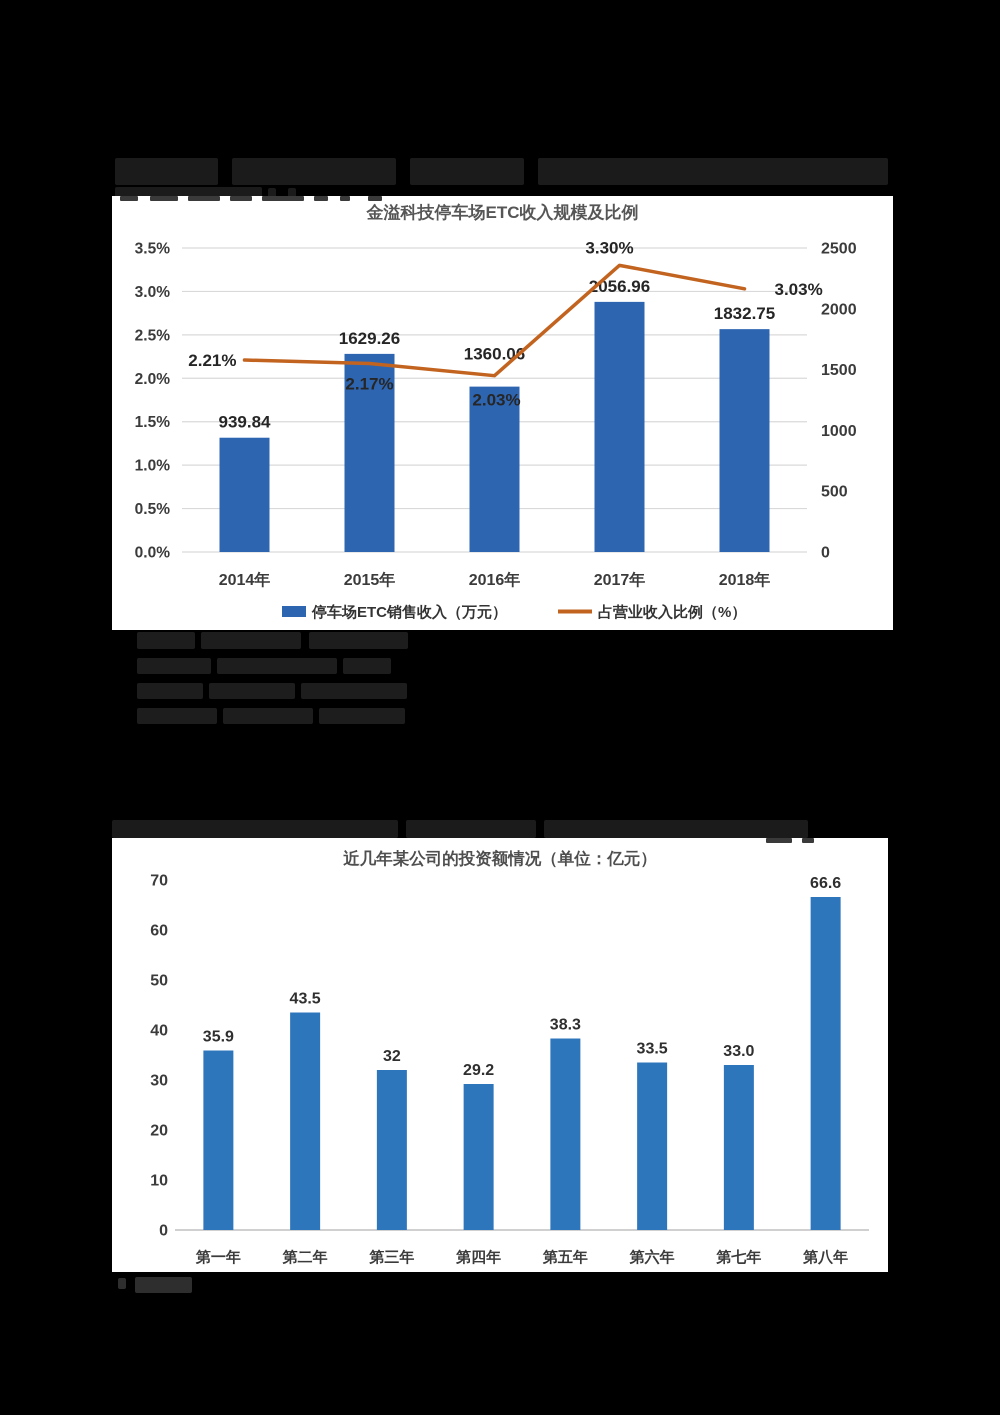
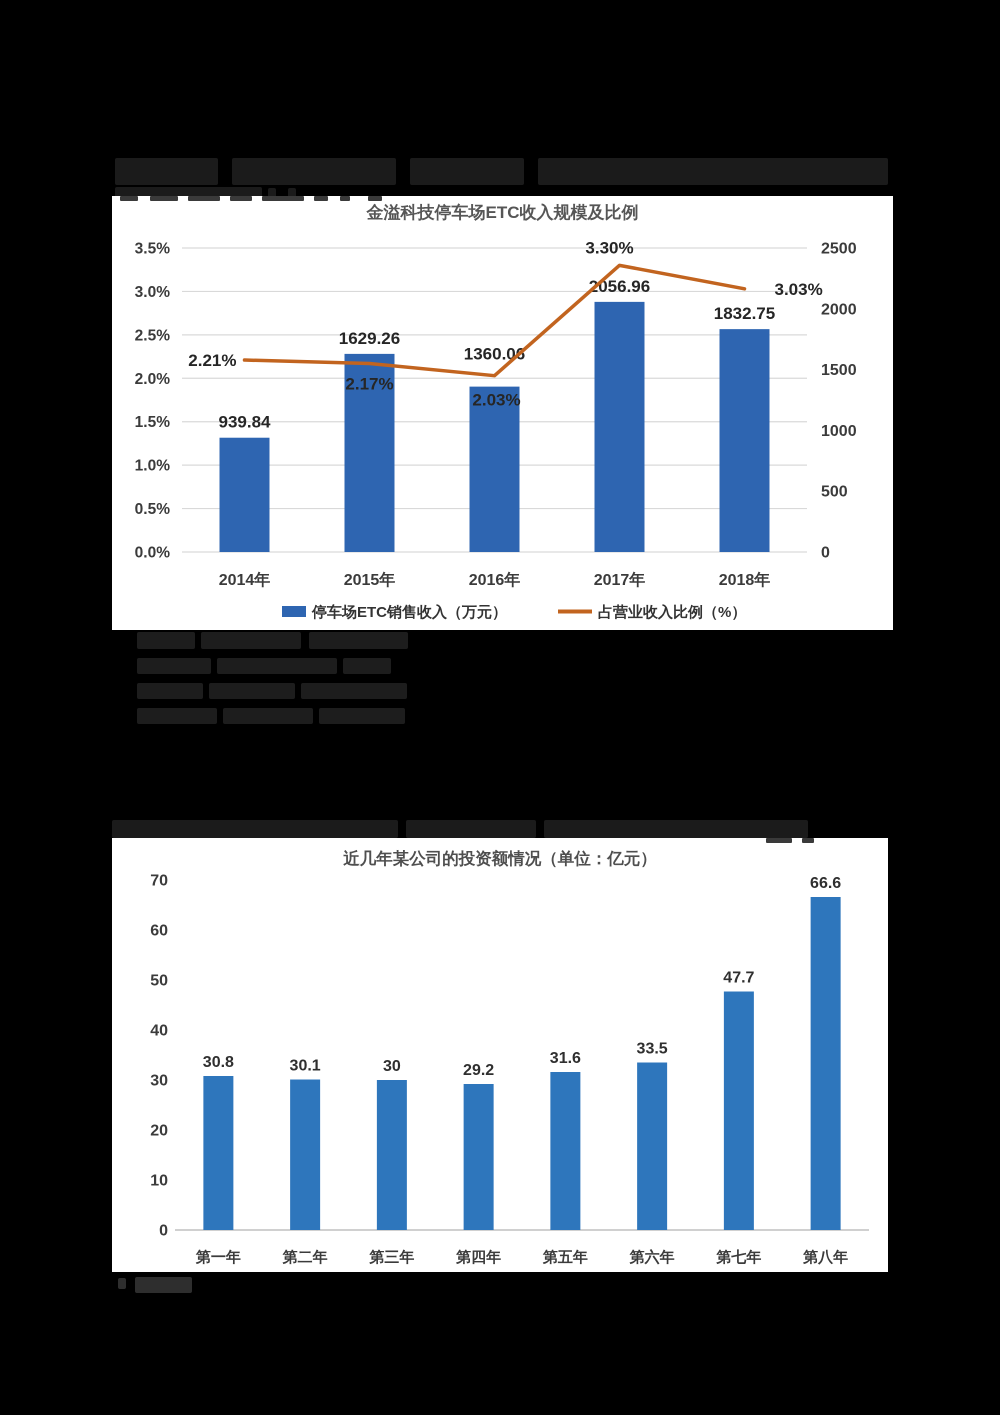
近几年某公司的投资额情况（单位：亿元）/第一年: 35.9 -> 30.8
近几年某公司的投资额情况（单位：亿元）/第二年: 43.5 -> 30.1
近几年某公司的投资额情况（单位：亿元）/第三年: 32 -> 30
近几年某公司的投资额情况（单位：亿元）/第五年: 38.3 -> 31.6
近几年某公司的投资额情况（单位：亿元）/第七年: 33.0 -> 47.7
